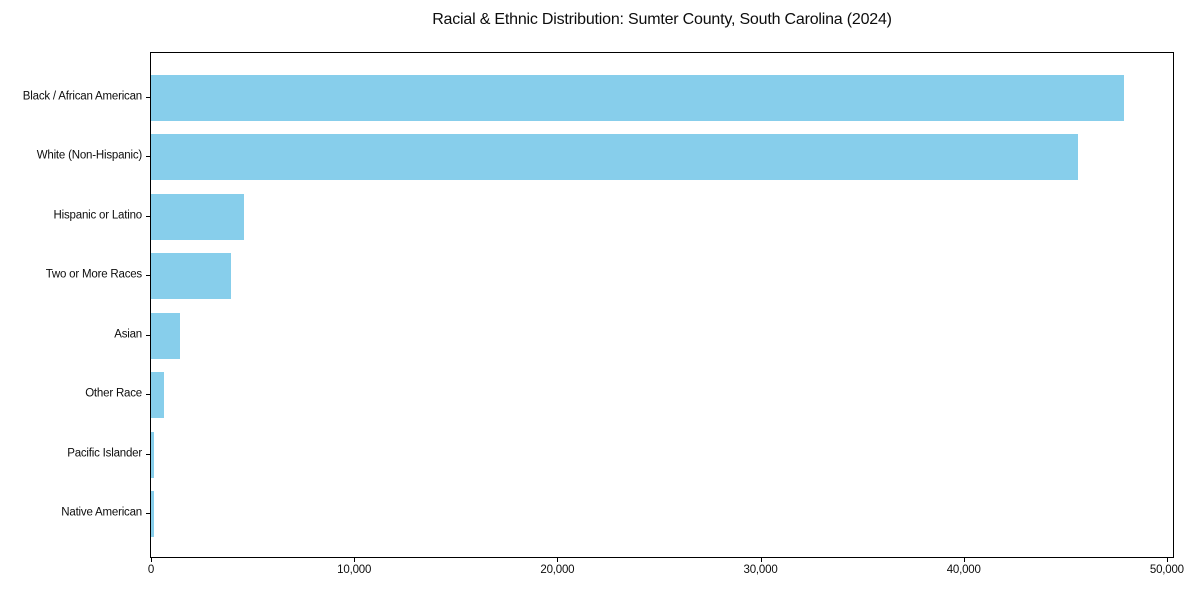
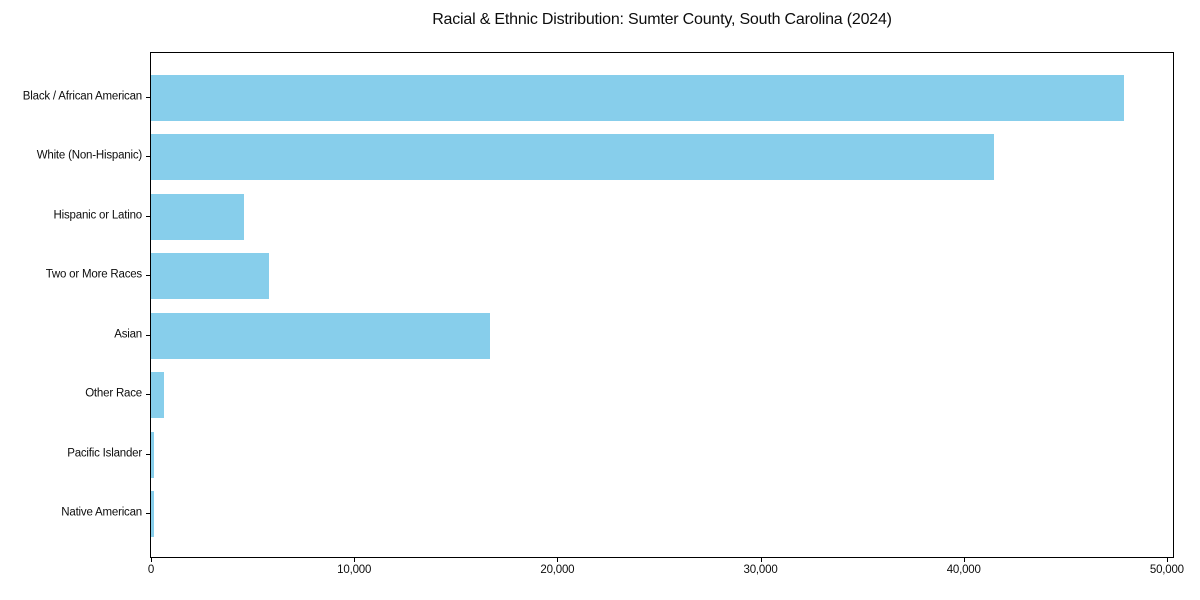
White (Non-Hispanic): 45600 -> 41500
Two or More Races: 4000 -> 5800
Asian: 1400 -> 16700
